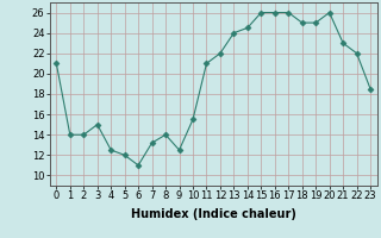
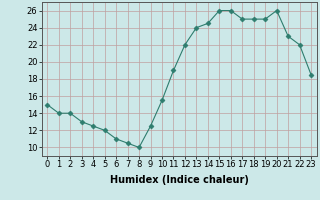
0: 21.0 -> 15.0
3: 15.0 -> 13.0
7: 13.2 -> 10.5
8: 14.0 -> 10.0
11: 21.0 -> 19.0
17: 26.0 -> 25.0
